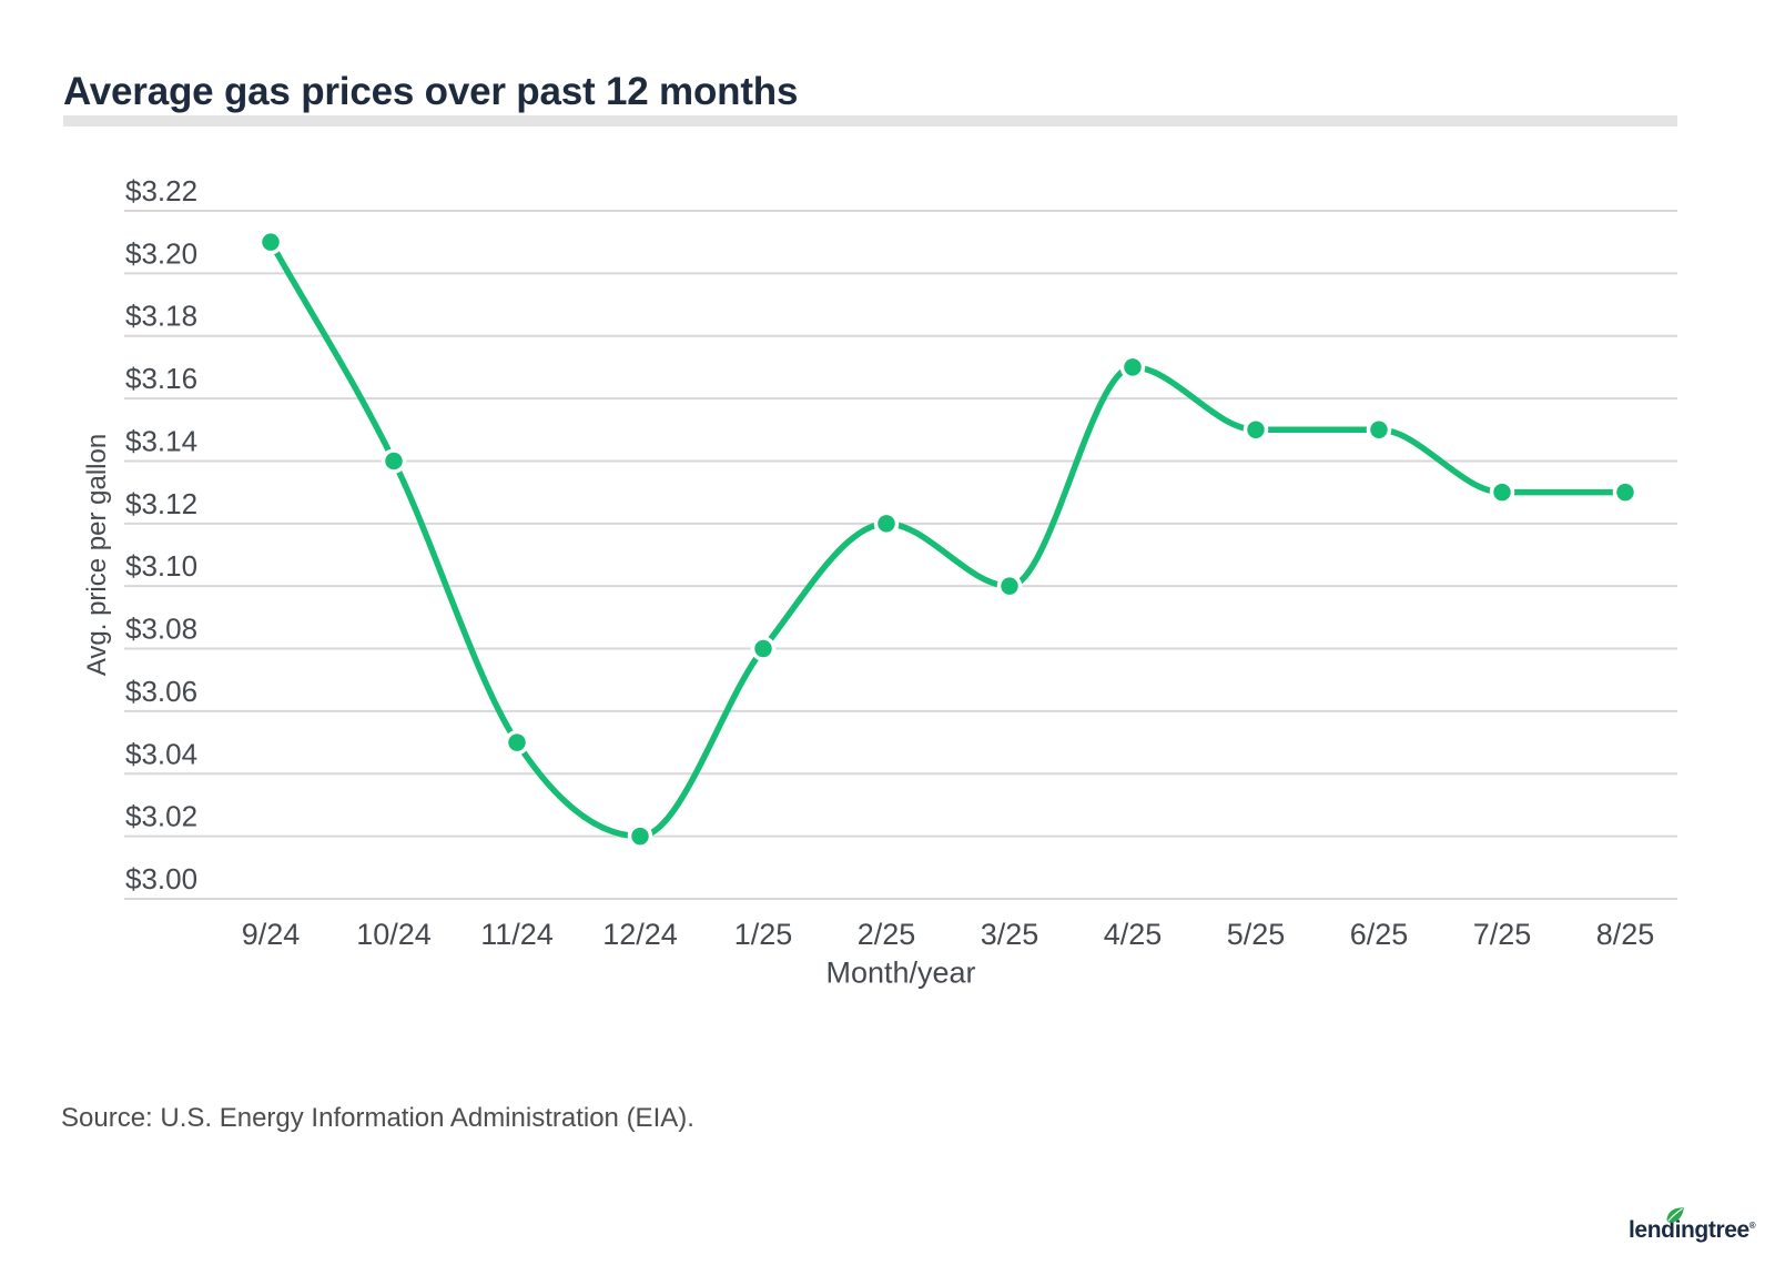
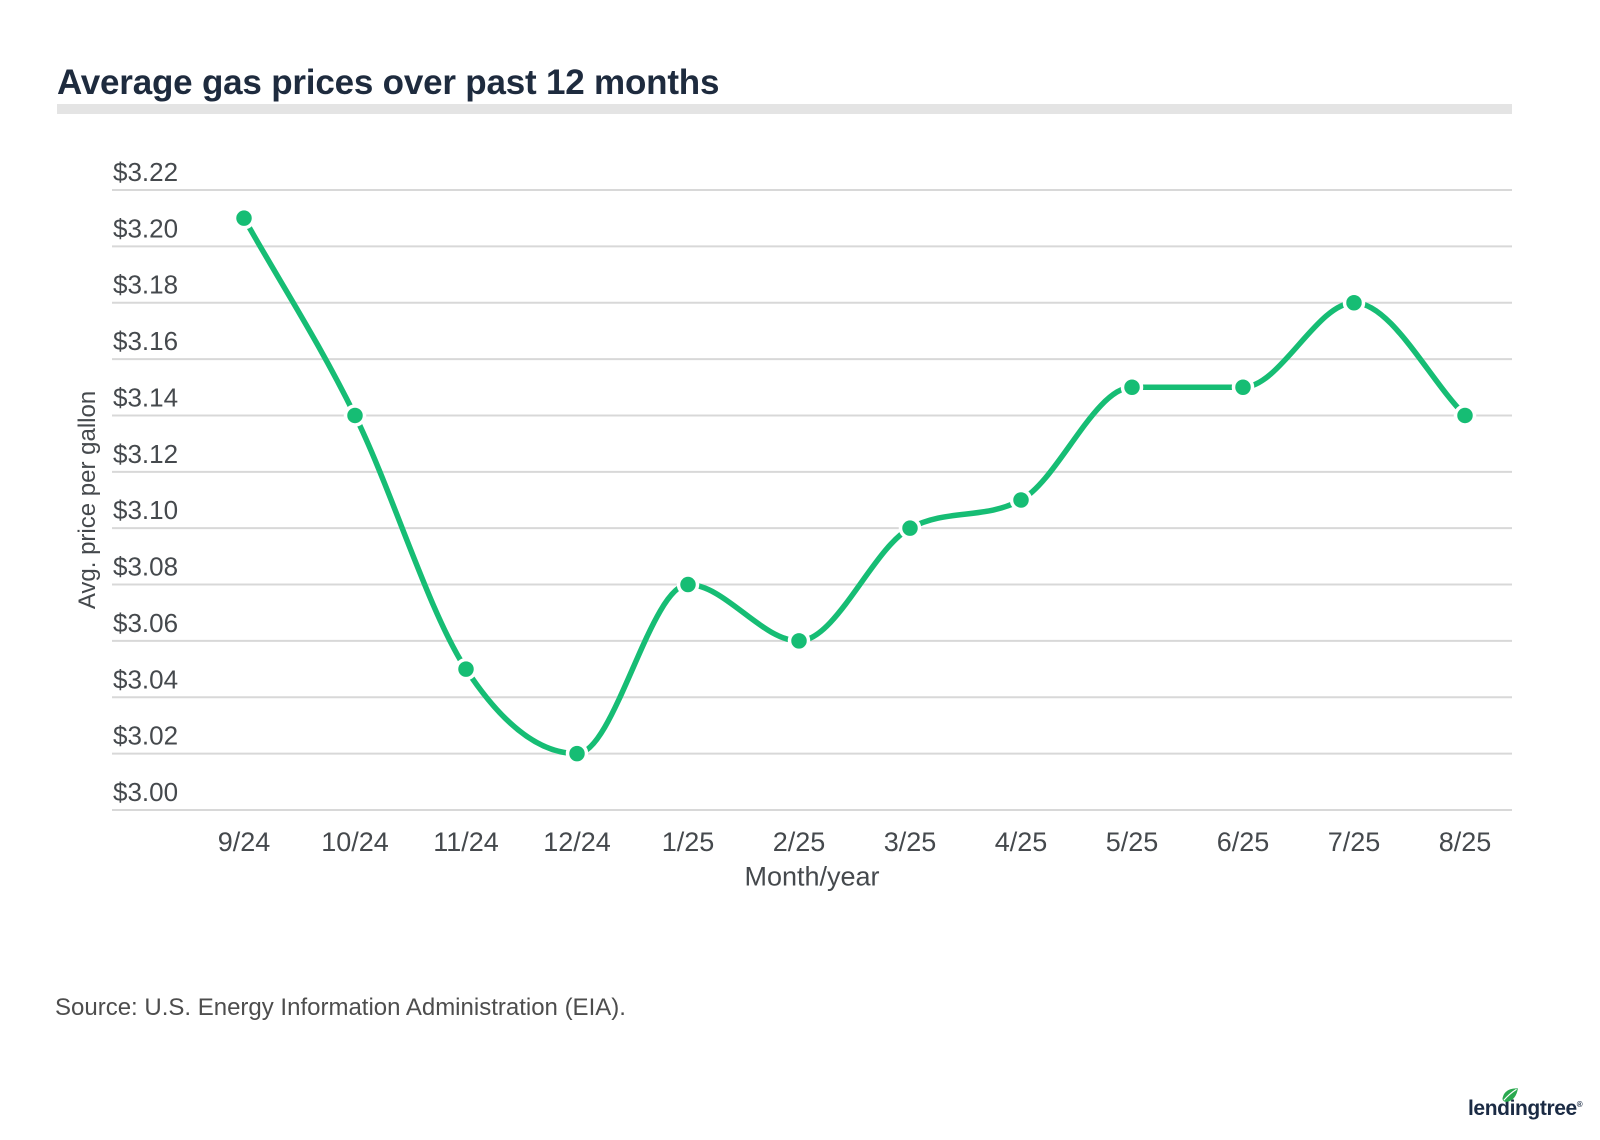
2/25: $3.12 -> $3.06
4/25: $3.17 -> $3.11
7/25: $3.13 -> $3.18
8/25: $3.13 -> $3.14
